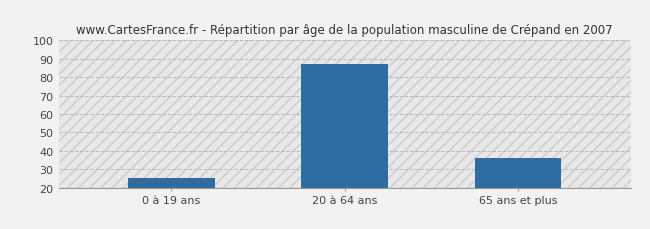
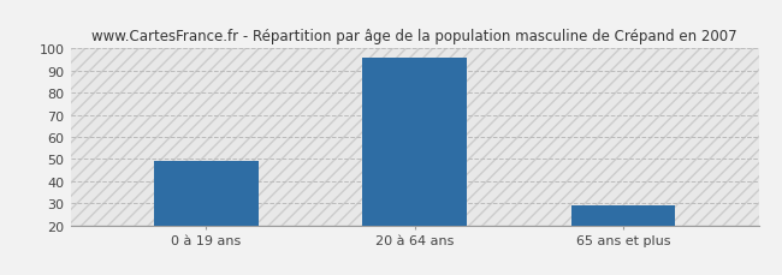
0 à 19 ans: 25 -> 49
20 à 64 ans: 87 -> 96
65 ans et plus: 36 -> 29
